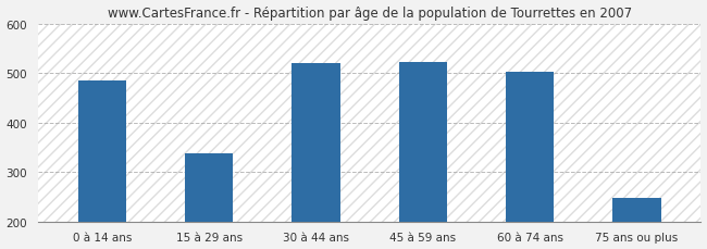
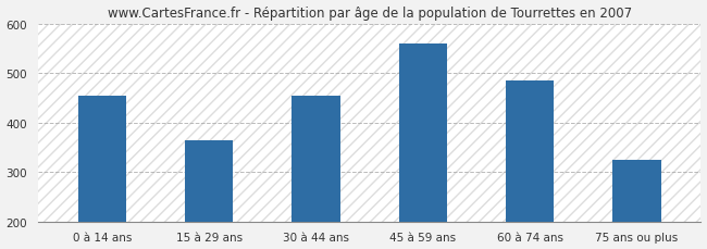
0 à 14 ans: 485 -> 455
15 à 29 ans: 338 -> 365
30 à 44 ans: 520 -> 455
45 à 59 ans: 522 -> 560
60 à 74 ans: 502 -> 485
75 ans ou plus: 248 -> 325
